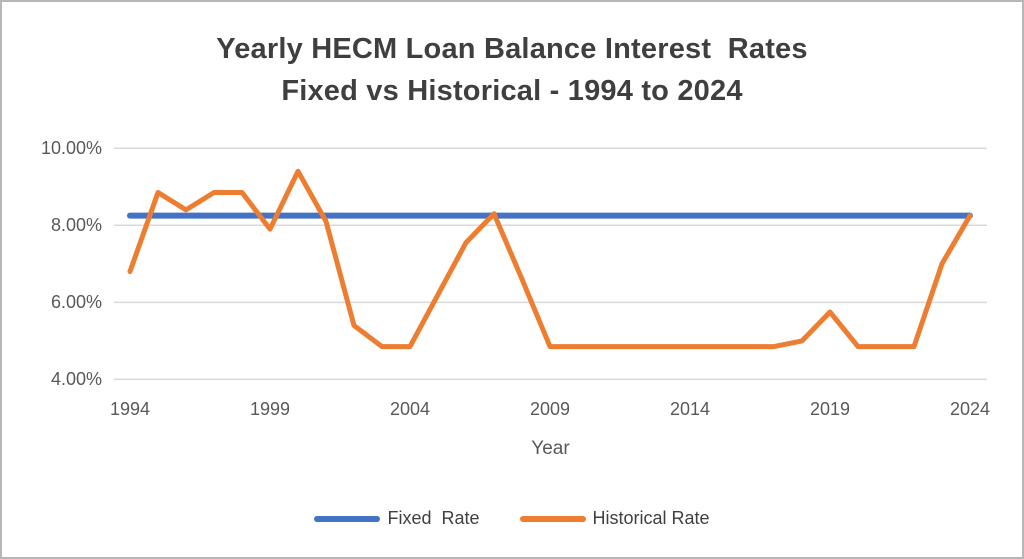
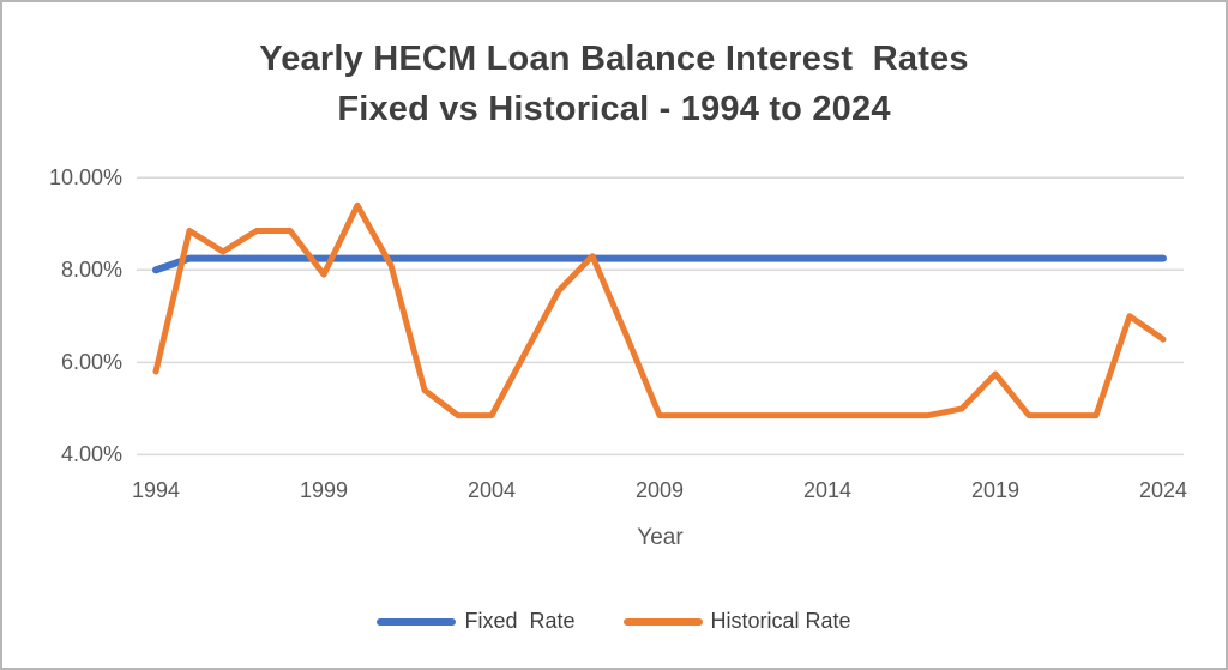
Fixed Rate/1994: 8.2% -> 8.0%
Historical Rate/1994: 6.8% -> 5.8%
Historical Rate/2024: 8.2% -> 6.5%
